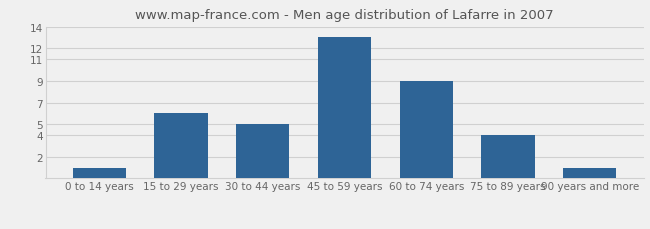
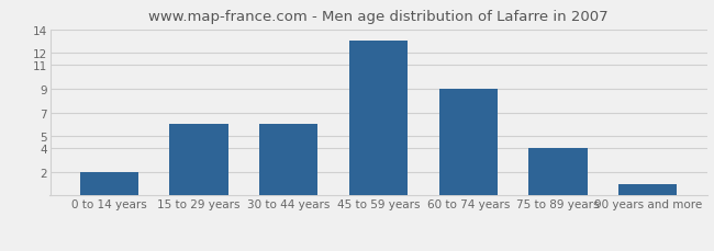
0 to 14 years: 1 -> 2
30 to 44 years: 5 -> 6
